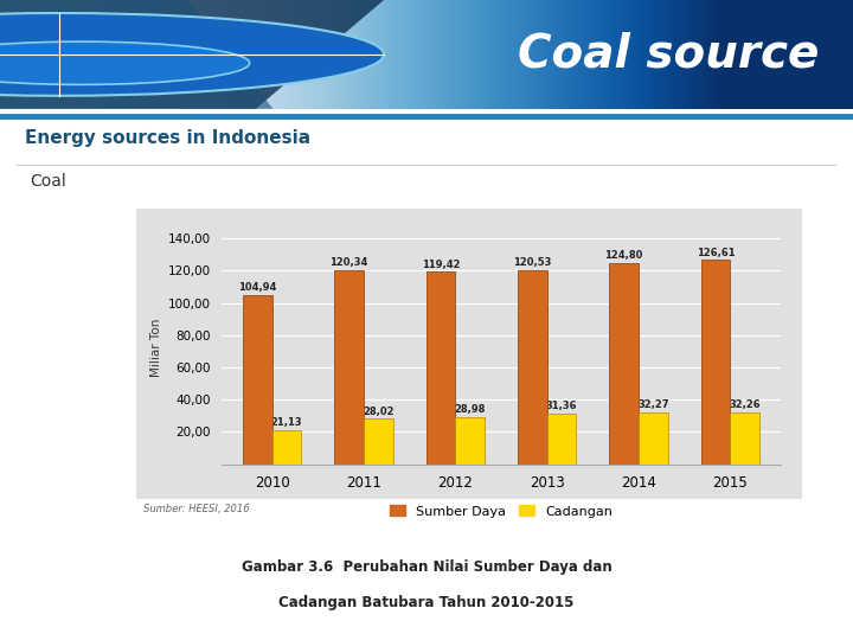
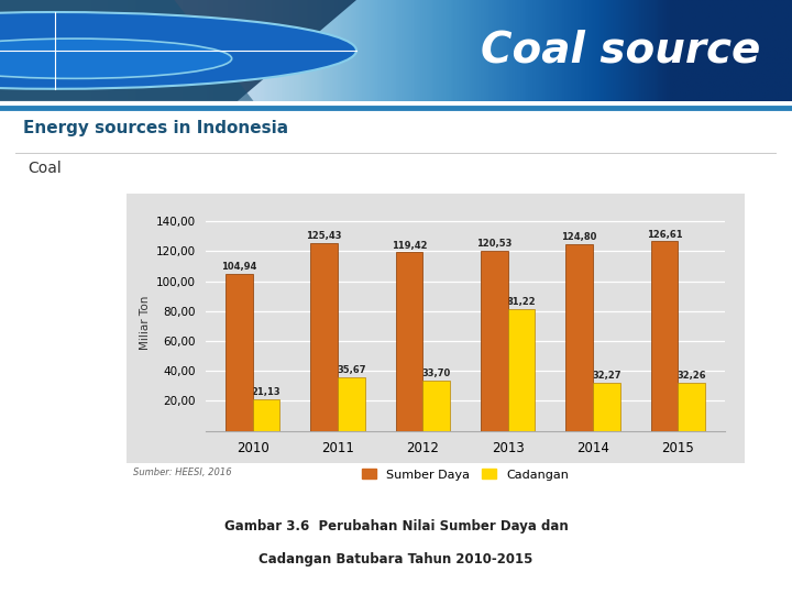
Sumber Daya/2011: 120,34 -> 125,43
Cadangan/2011: 28,02 -> 35,67
Cadangan/2012: 28,98 -> 33,70
Cadangan/2013: 31,36 -> 81,22
